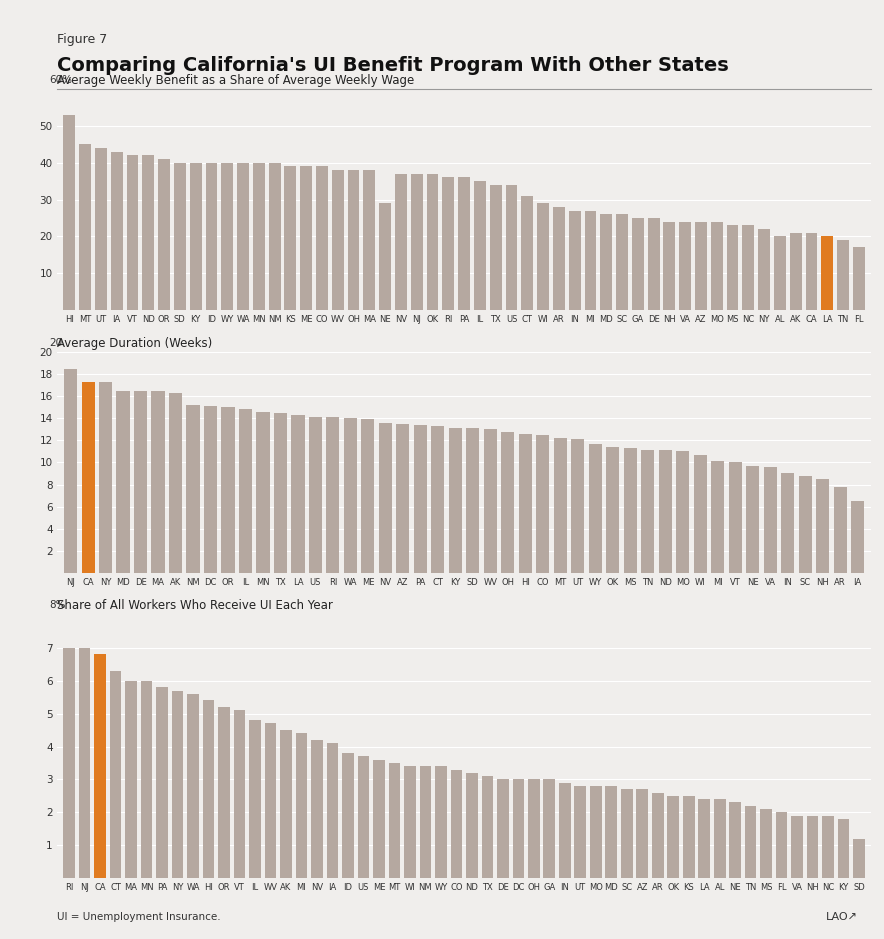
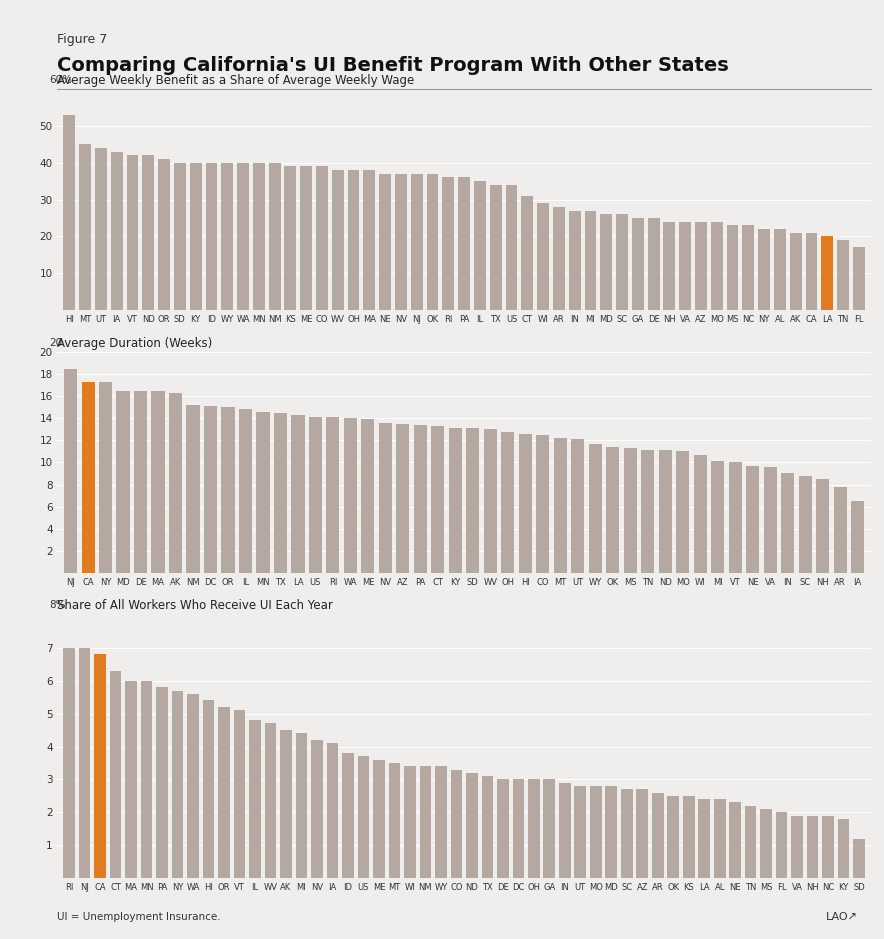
Average Weekly Benefit as a Share of Average Weekly Wage/NE: 29 -> 37
Average Weekly Benefit as a Share of Average Weekly Wage/AL: 20 -> 22
